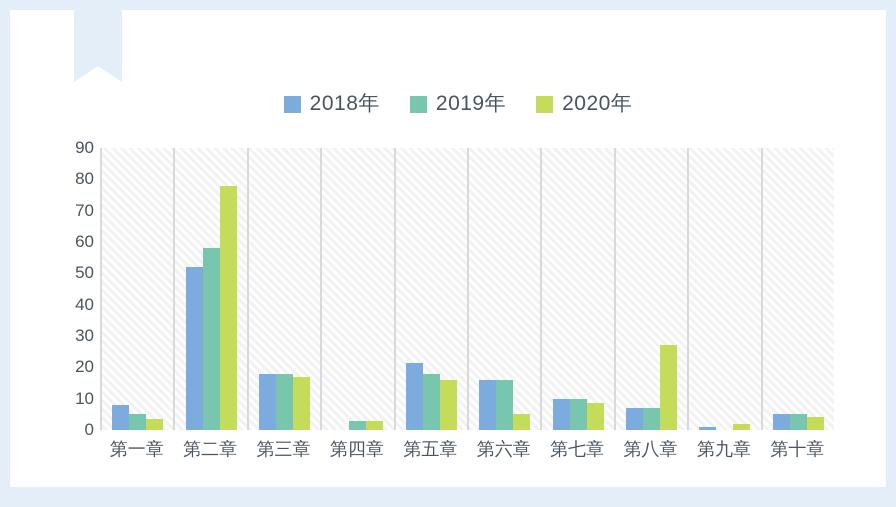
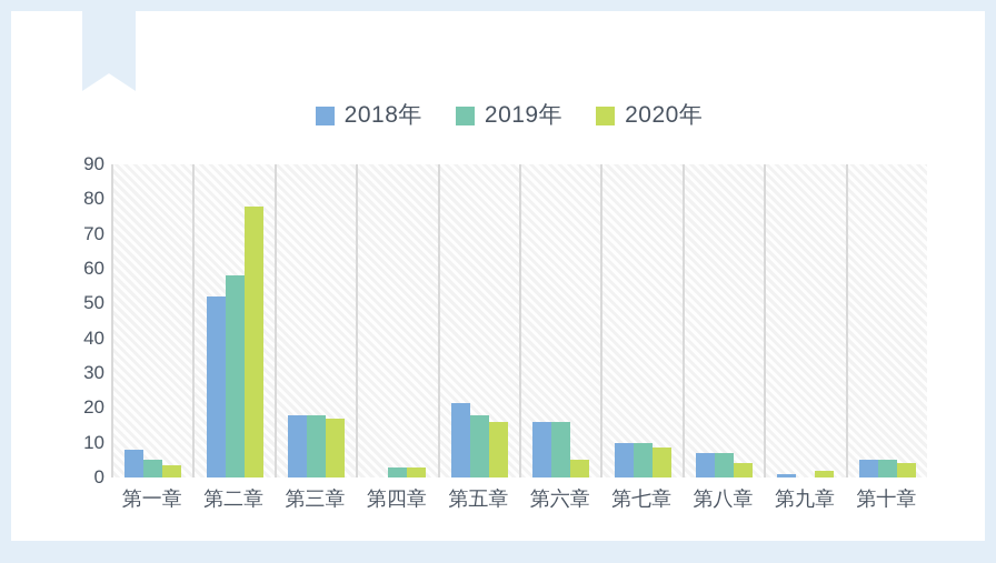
2020年/第八章: 27 -> 4
